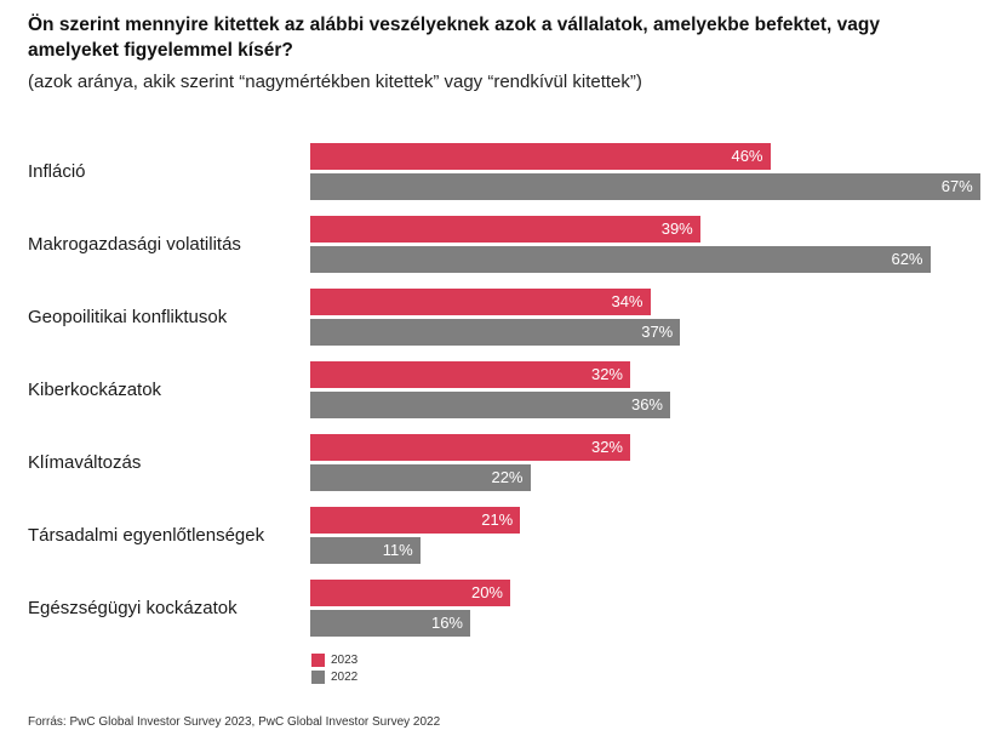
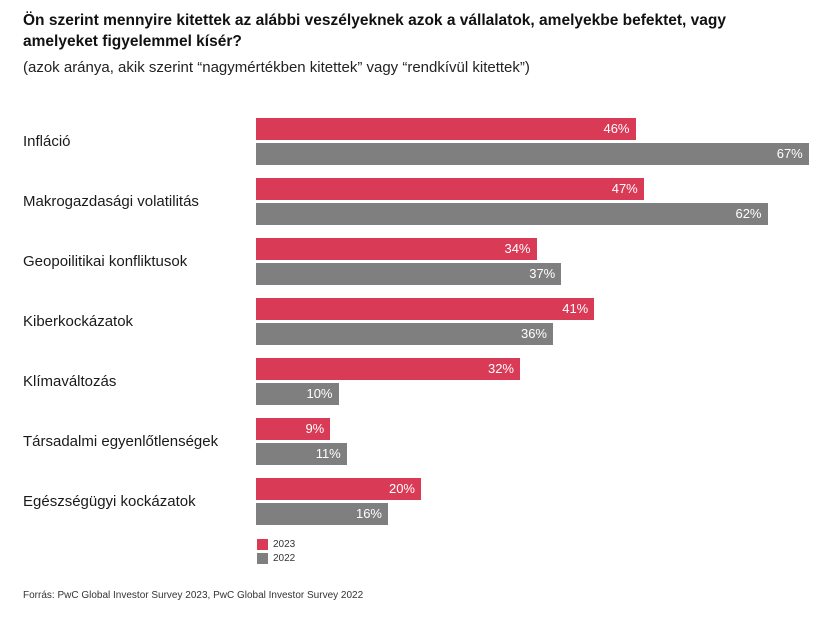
2023/Makrogazdasági volatilitás: 39% -> 47%
2023/Kiberkockázatok: 32% -> 41%
2022/Klímaváltozás: 22% -> 10%
2023/Társadalmi egyenlőtlenségek: 21% -> 9%
